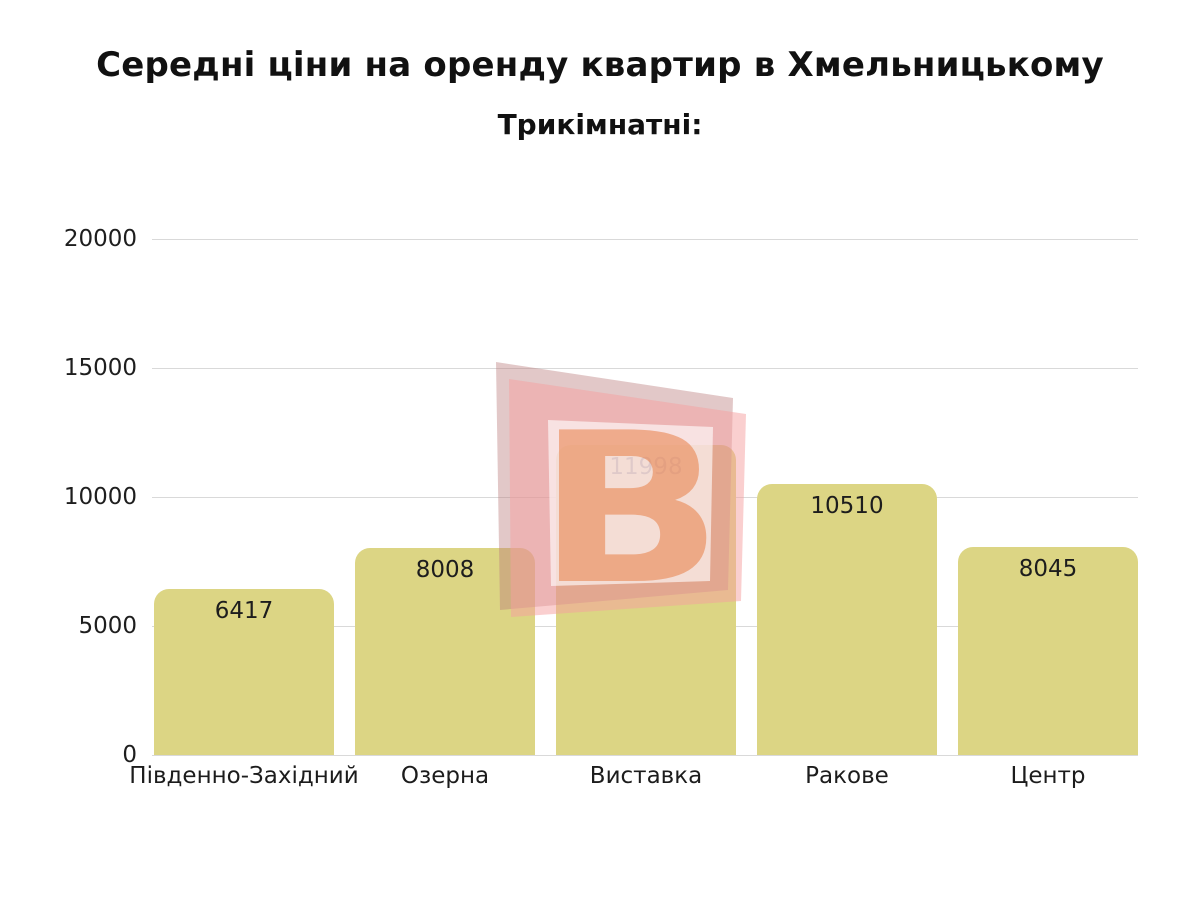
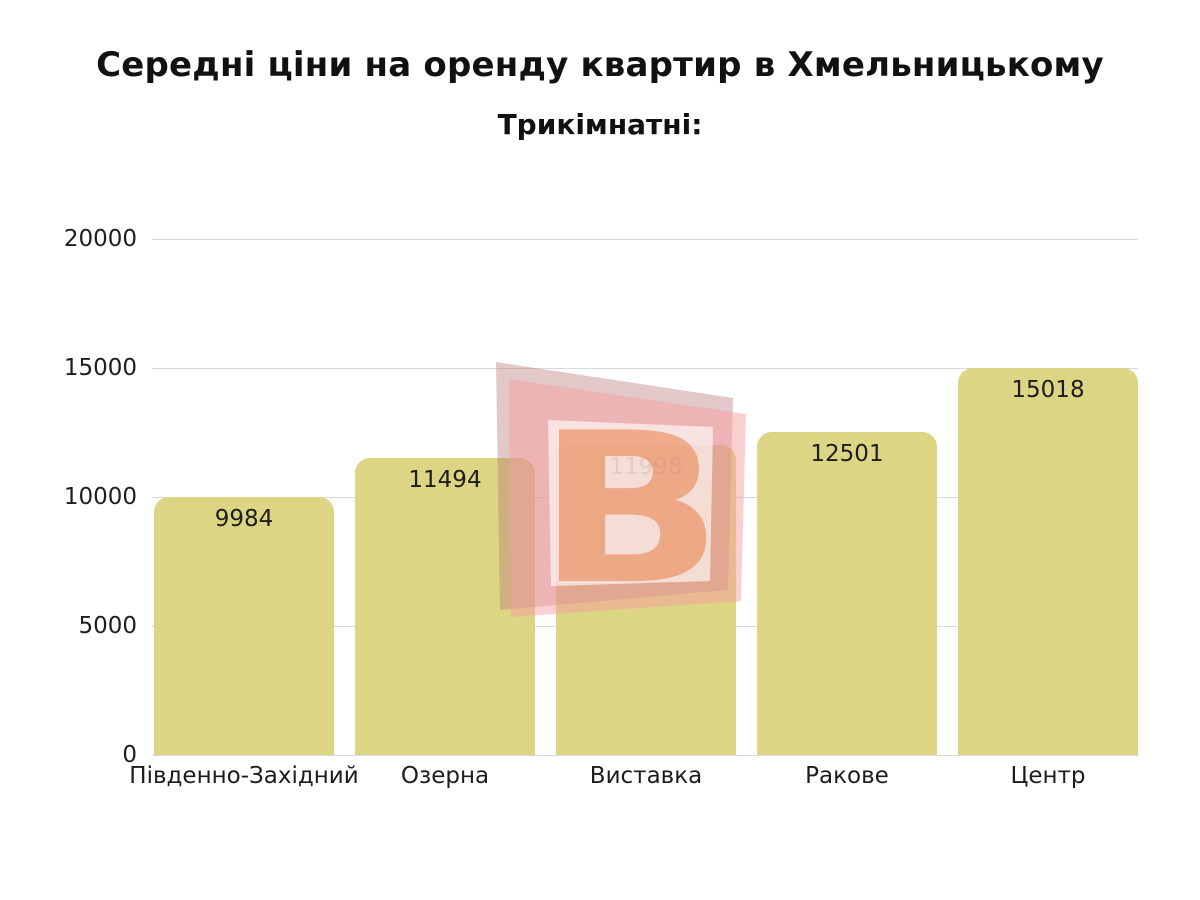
Південно-Західний: 6417 -> 9984
Озерна: 8008 -> 11494
Ракове: 10510 -> 12501
Центр: 8045 -> 15018
